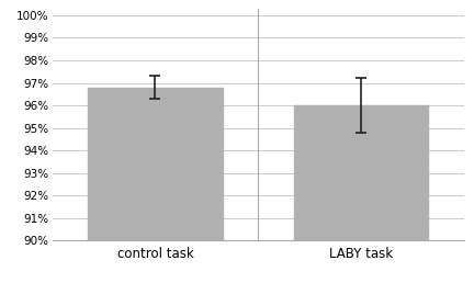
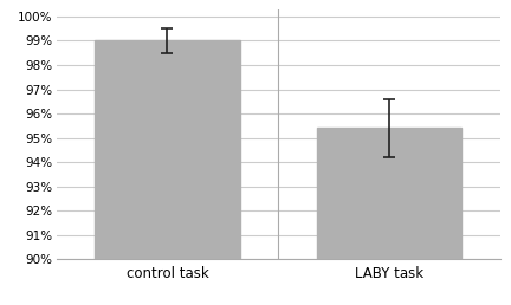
control task: 96.8% -> 99.0%
LABY task: 96.0% -> 95.4%
